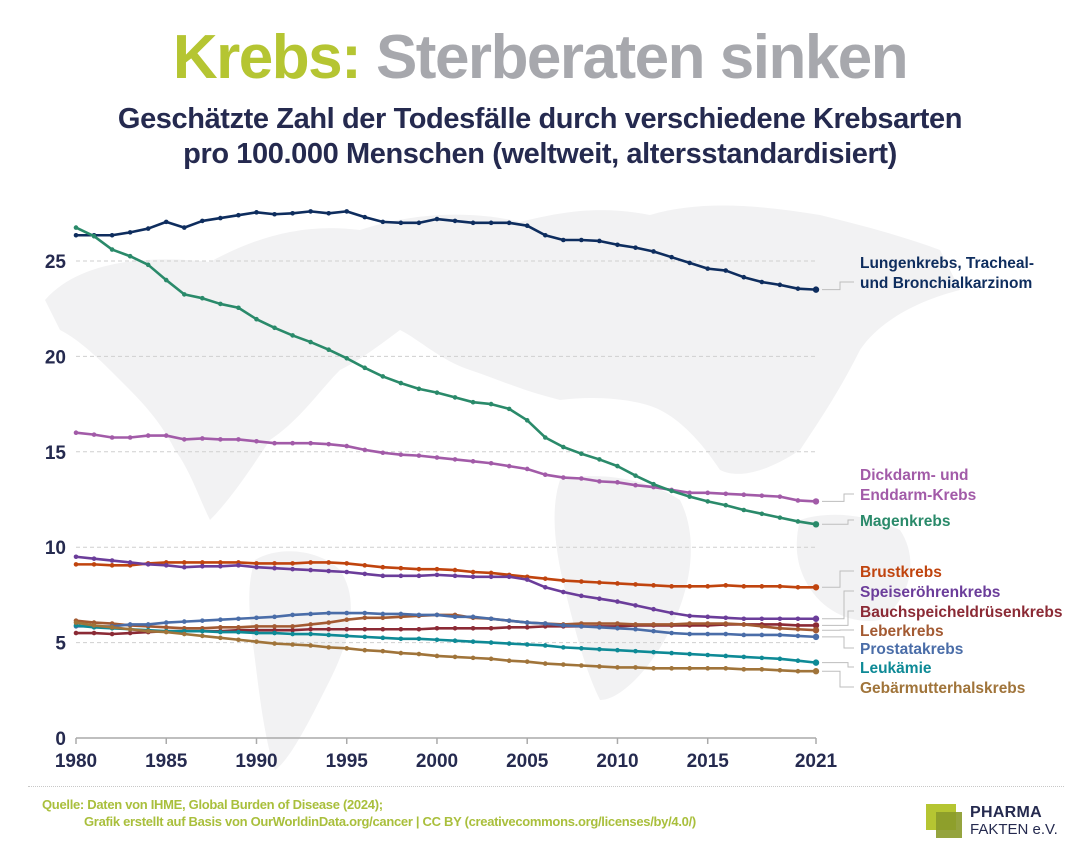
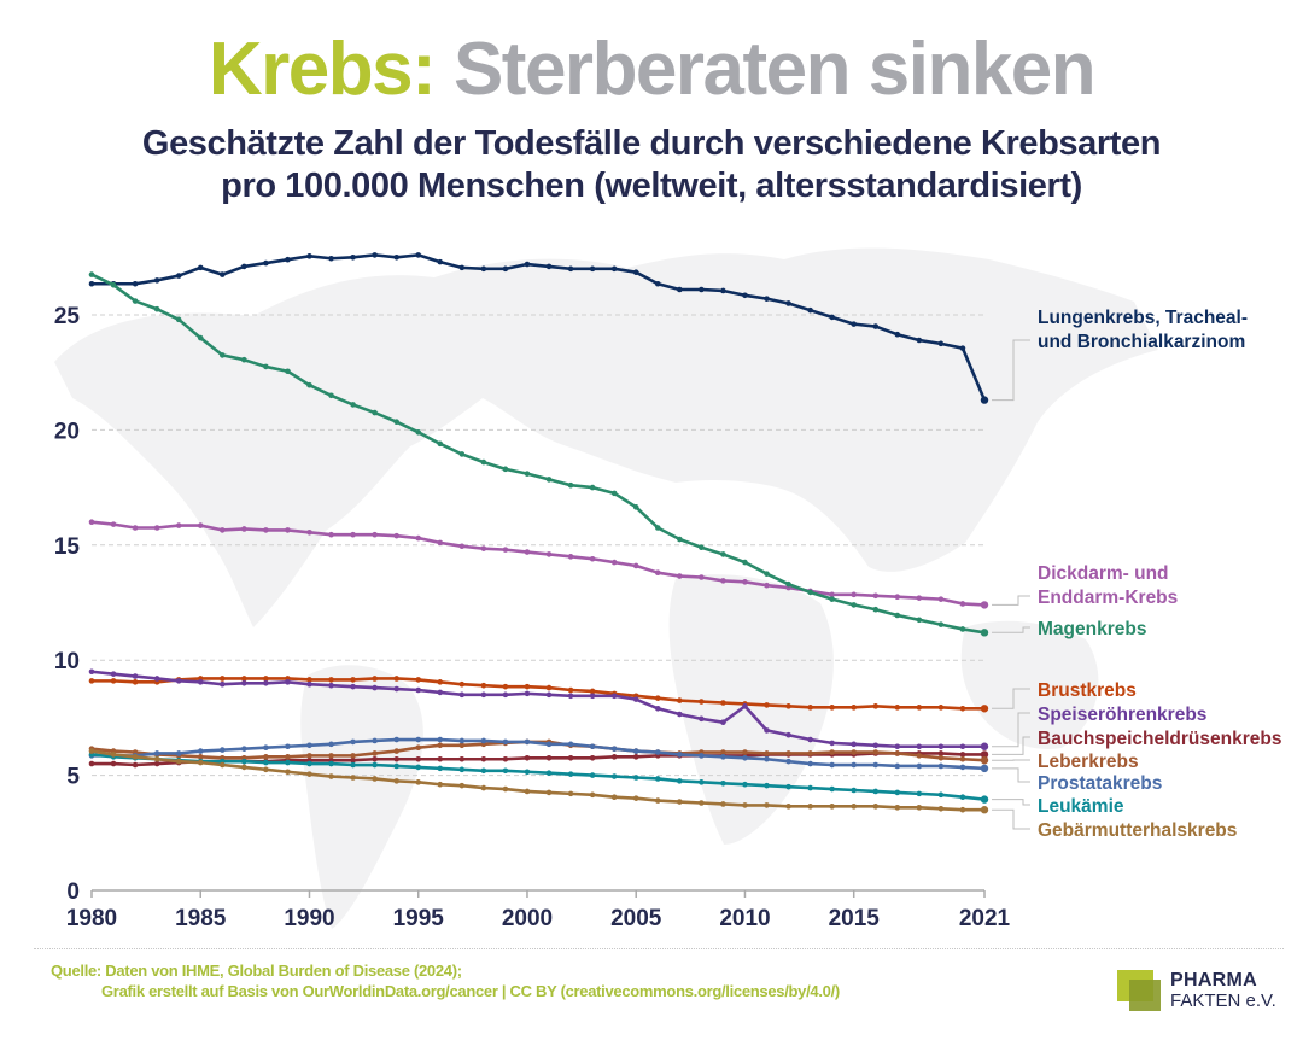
Speiseröhrenkrebs/2010: 7.2 -> 8.0
Lungenkrebs, Tracheal- und Bronchialkarzinom/2021: 23.5 -> 21.3
